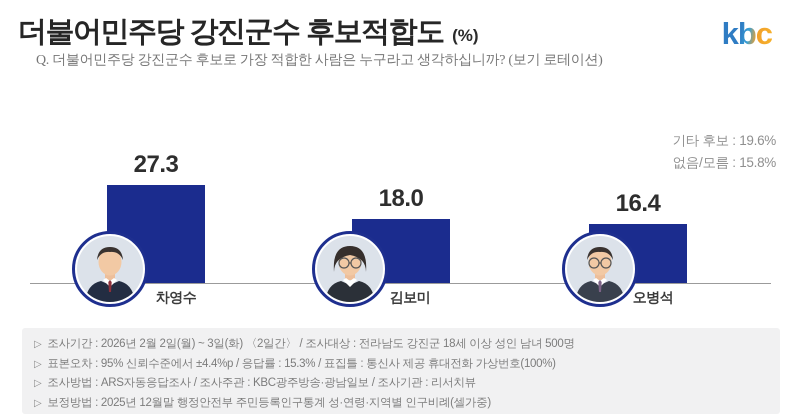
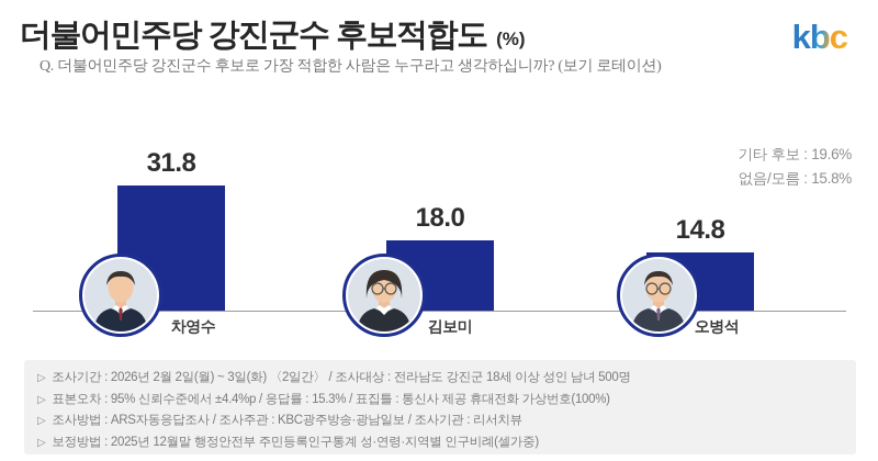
차영수: 27.3 -> 31.8
오병석: 16.4 -> 14.8
